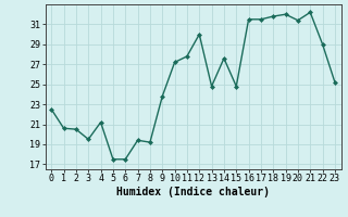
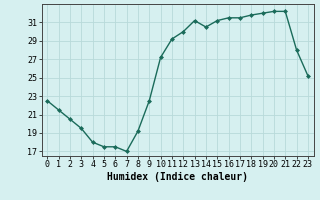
1: 20.6 -> 21.5
4: 21.2 -> 18.0
7: 19.4 -> 17.0
9: 23.8 -> 22.5
11: 27.8 -> 29.2
13: 24.8 -> 31.2
14: 27.6 -> 30.5
15: 24.8 -> 31.2
20: 31.4 -> 32.2
22: 29.0 -> 28.0
